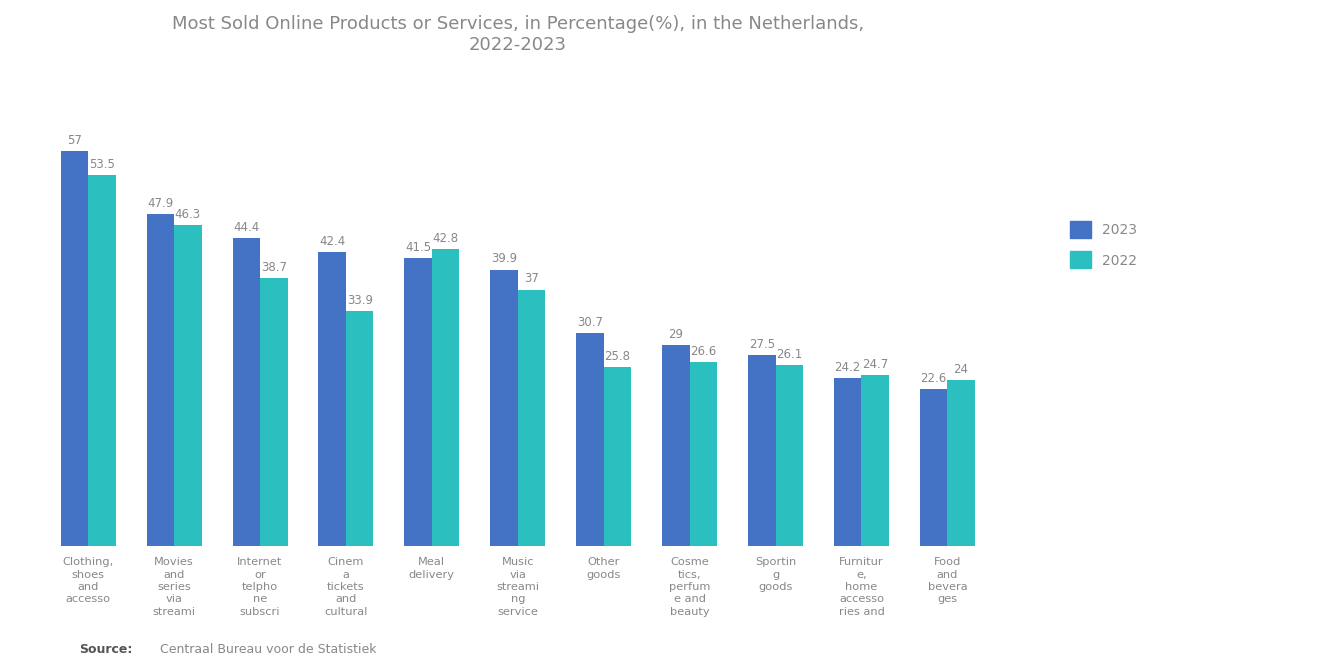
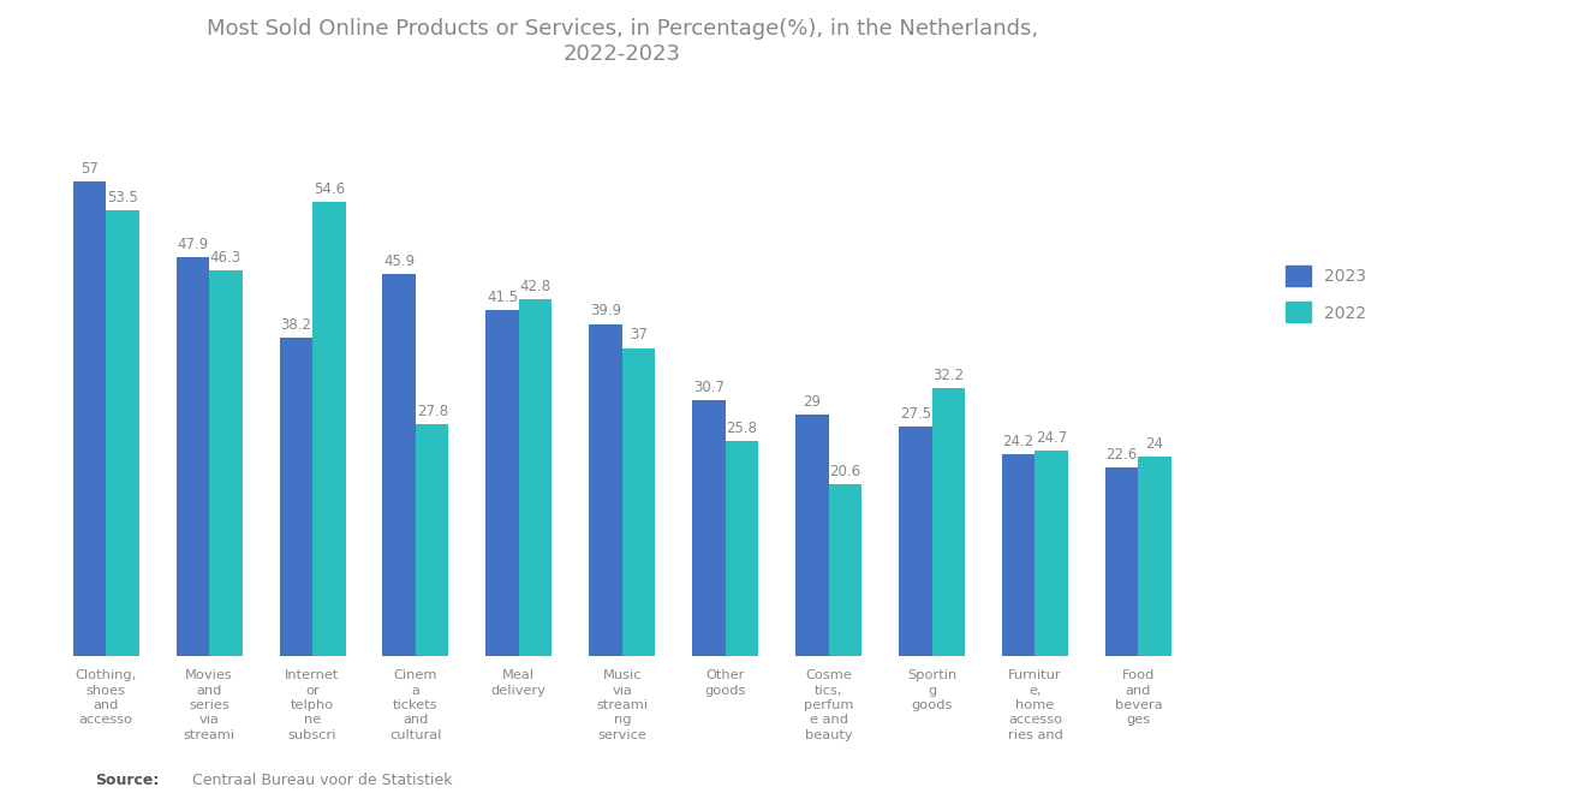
2023/Internet or telpho ne subscri: 44.4 -> 38.2
2022/Internet or telpho ne subscri: 38.7 -> 54.6
2023/Cinem a tickets and cultural: 42.4 -> 45.9
2022/Cinem a tickets and cultural: 33.9 -> 27.8
2022/Cosme tics, perfum e and beauty: 26.6 -> 20.6
2022/Sportin g goods: 26.1 -> 32.2
